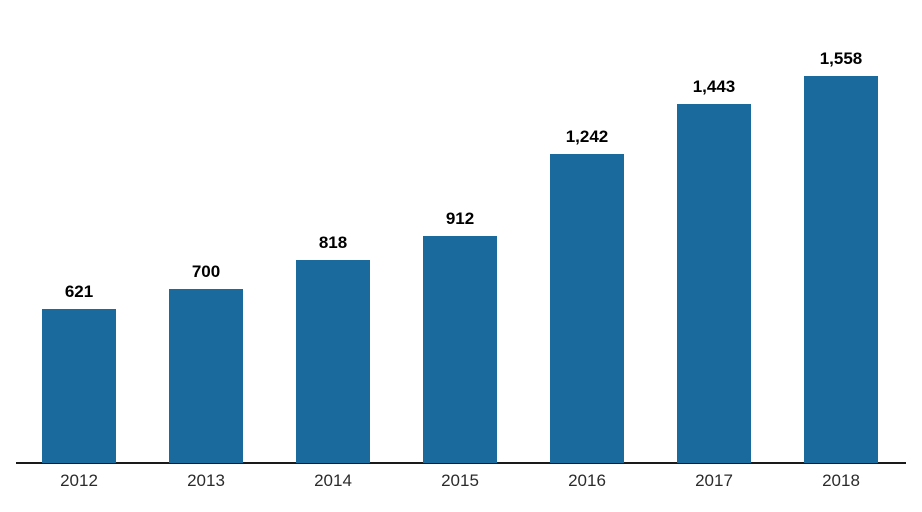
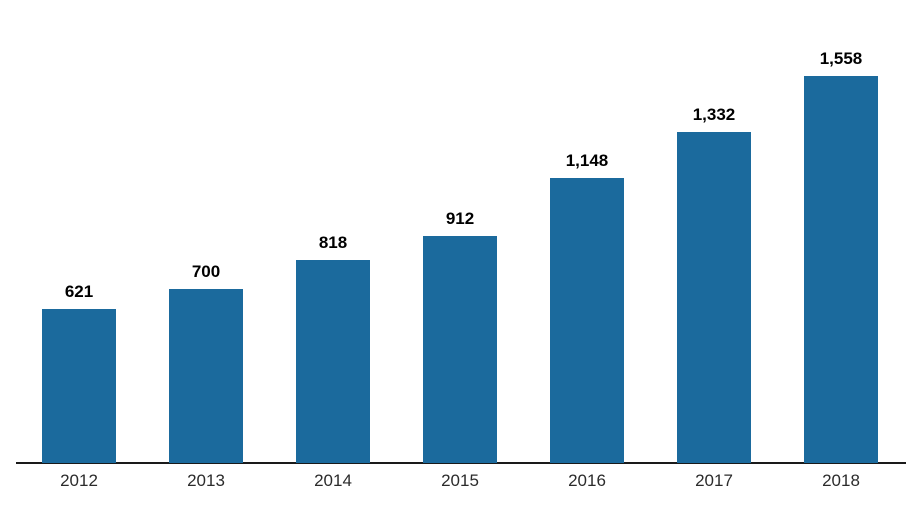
2016: 1,242 -> 1,148
2017: 1,443 -> 1,332
